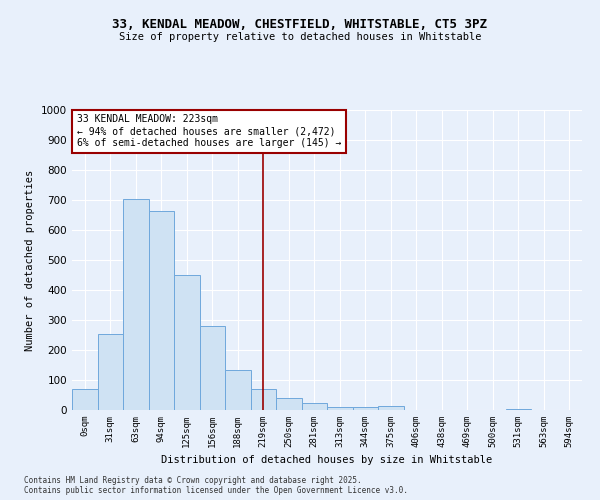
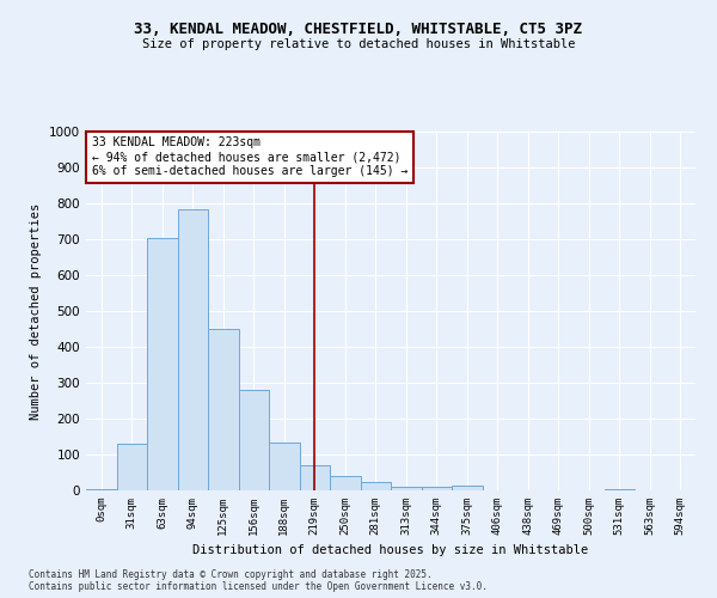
0sqm: 70 -> 5
31sqm: 255 -> 130
94sqm: 665 -> 785
